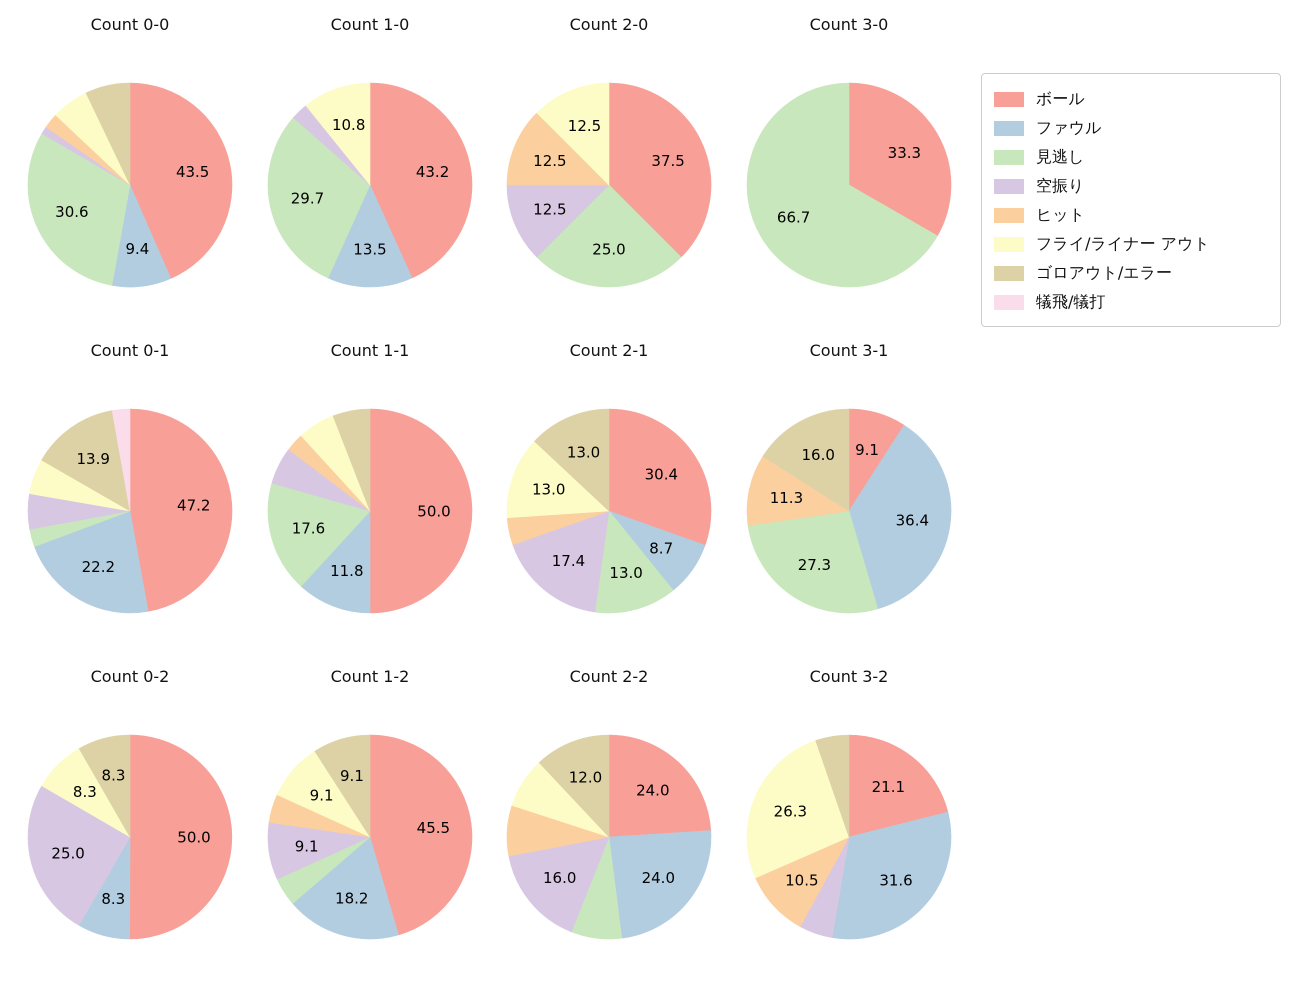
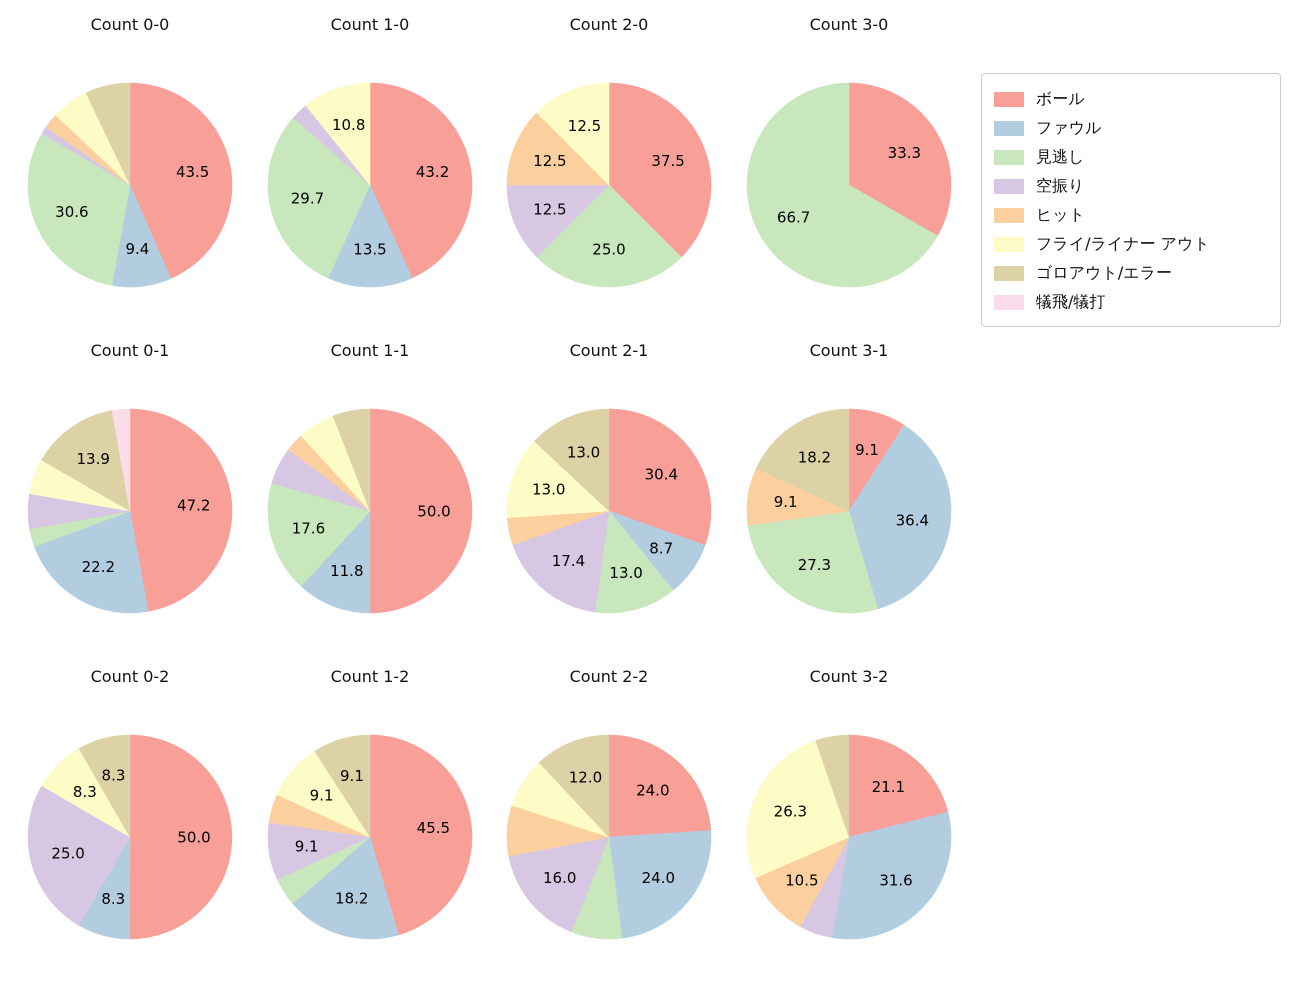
Count 3-1/ヒット: 11.3 -> 9.1
Count 3-1/ゴロアウト/エラー: 16.0 -> 18.2
